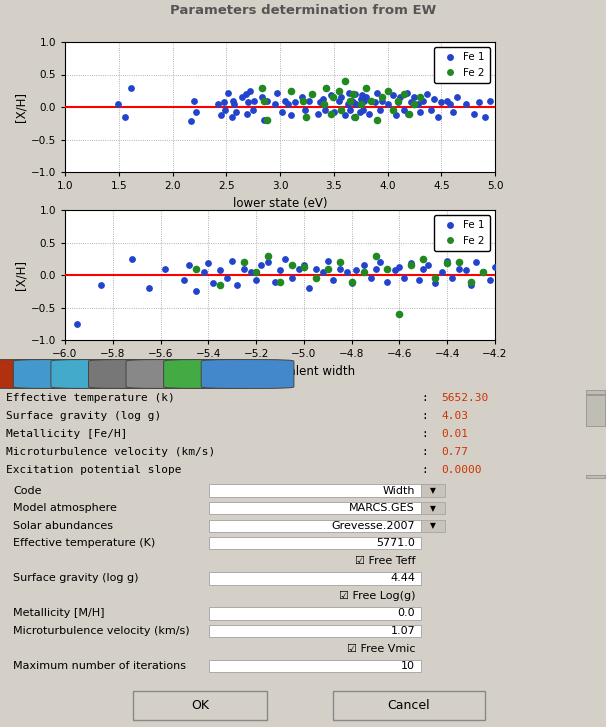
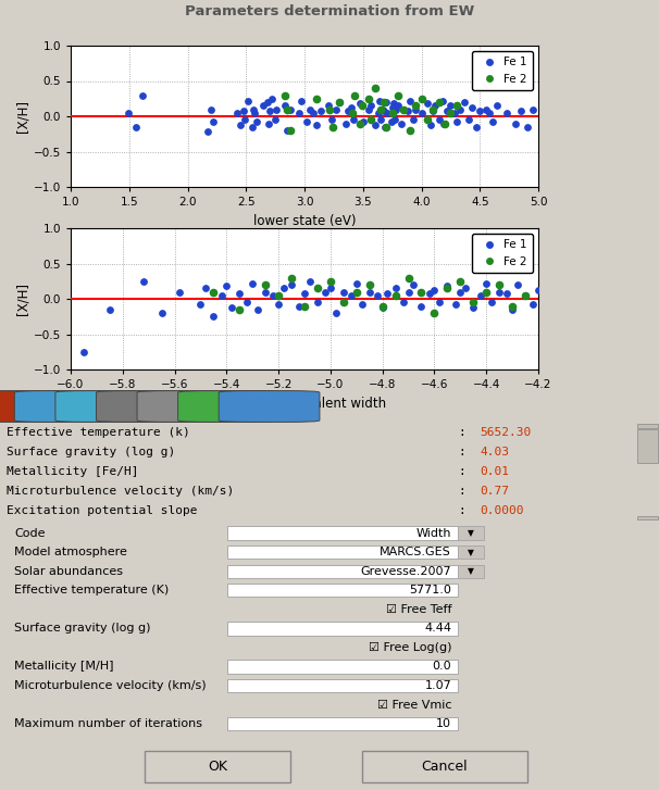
Fe 2/−5.0: 0.12 -> 0.25
Fe 2/−4.6: -0.60 -> -0.20
Fe 2/−4.4: 0.18 -> 0.10
